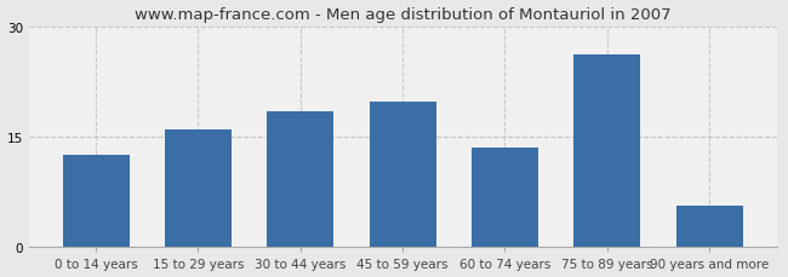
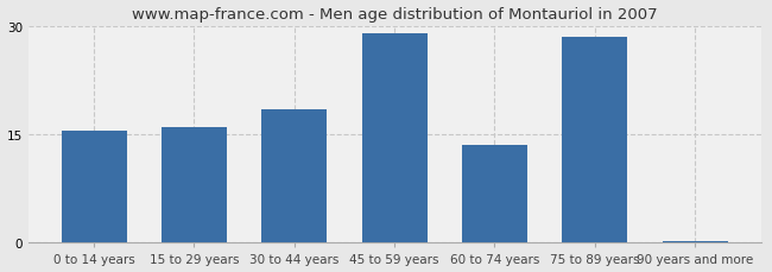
0 to 14 years: 12.6 -> 15.5
45 to 59 years: 19.8 -> 29.0
75 to 89 years: 26.2 -> 28.5
90 years and more: 5.6 -> 0.2
